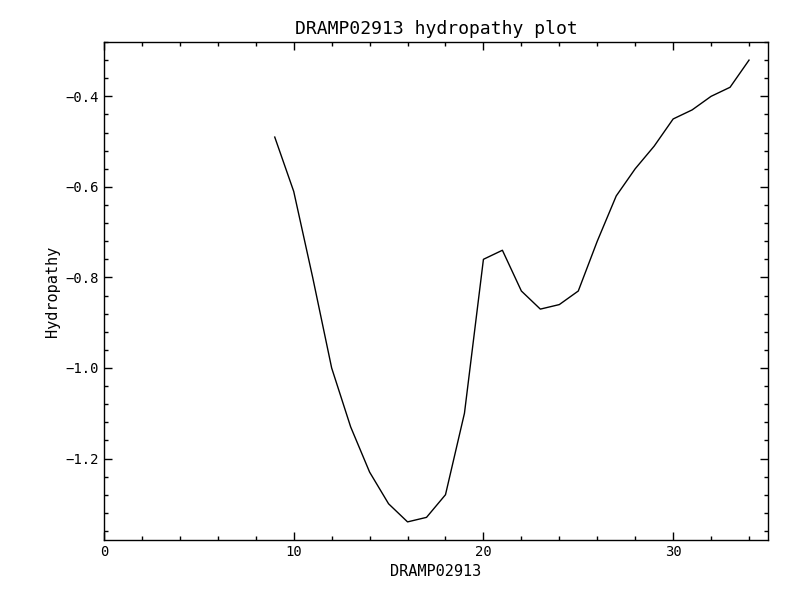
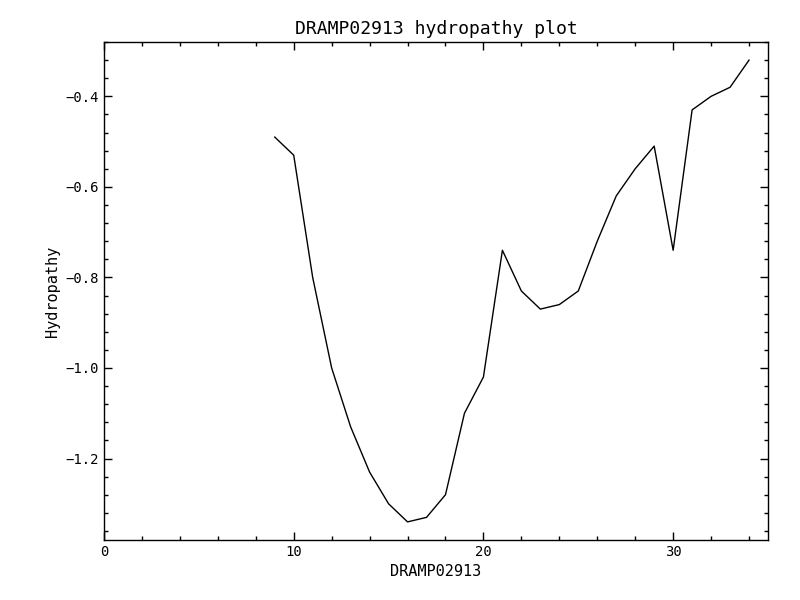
10: -0.61 -> -0.53
20: -0.76 -> -1.02
30: -0.45 -> -0.74
